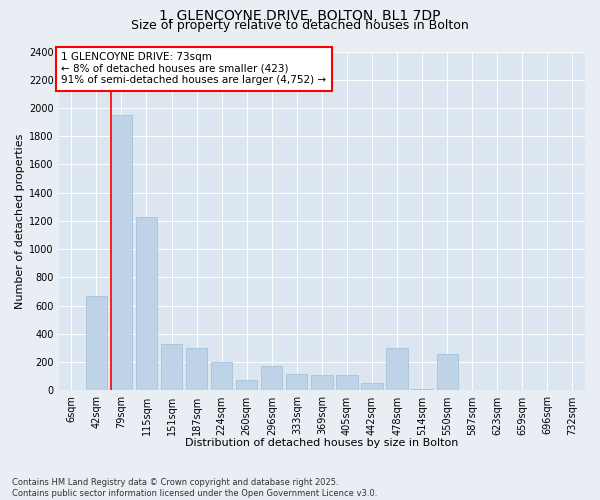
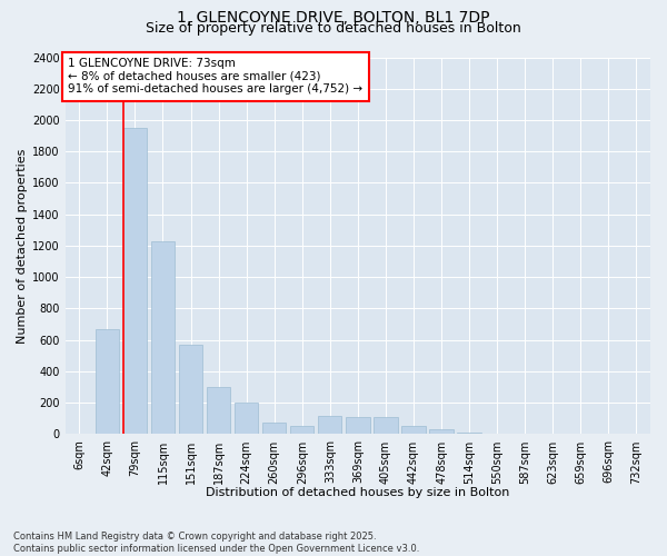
151sqm: 330 -> 570
296sqm: 170 -> 50
478sqm: 300 -> 30
550sqm: 260 -> 0
